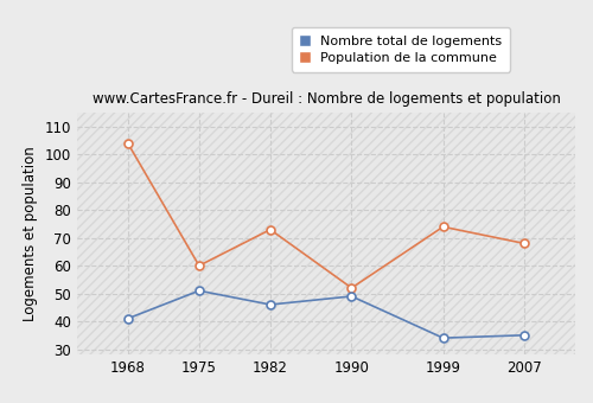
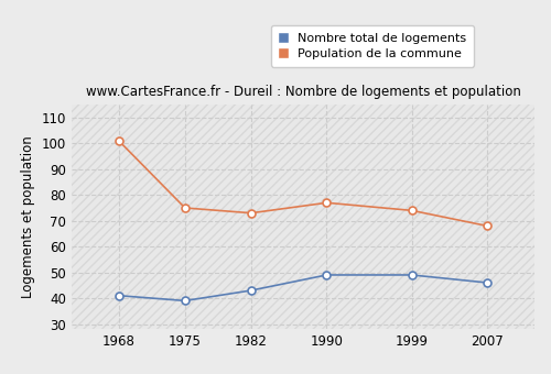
Population de la commune/1968: 104 -> 101
Nombre total de logements/1975: 51 -> 39
Population de la commune/1975: 60 -> 75
Nombre total de logements/1982: 46 -> 43
Population de la commune/1990: 52 -> 77
Nombre total de logements/1999: 34 -> 49
Nombre total de logements/2007: 35 -> 46
